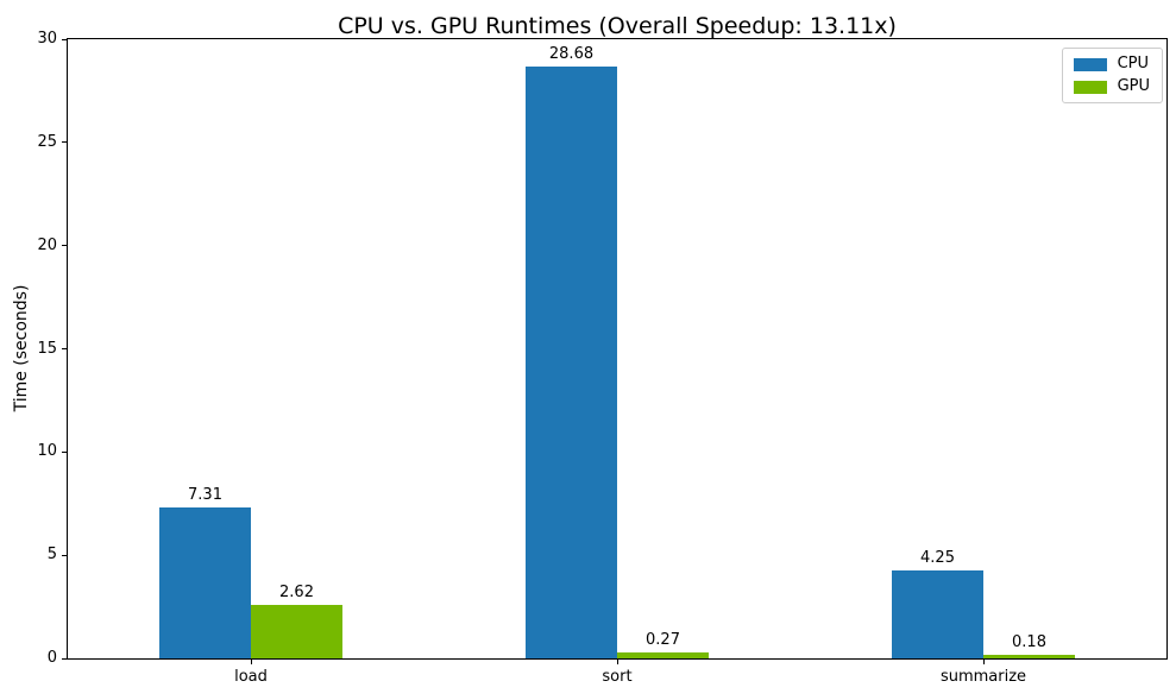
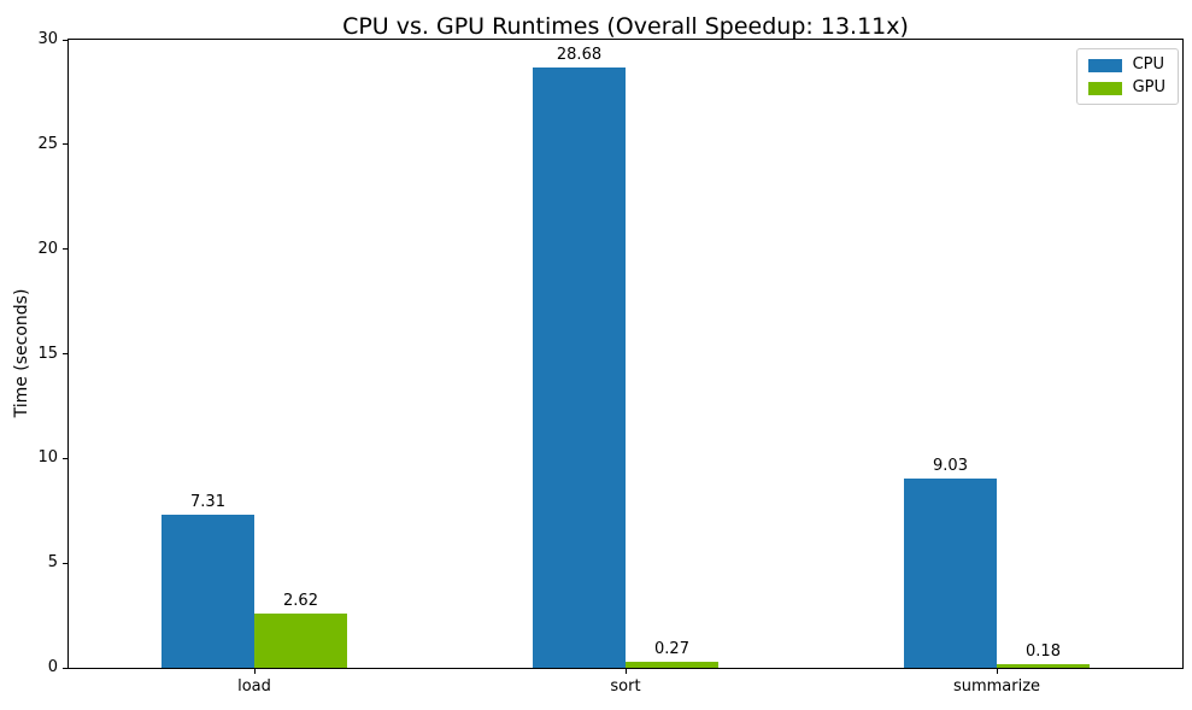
CPU/summarize: 4.25 -> 9.03
